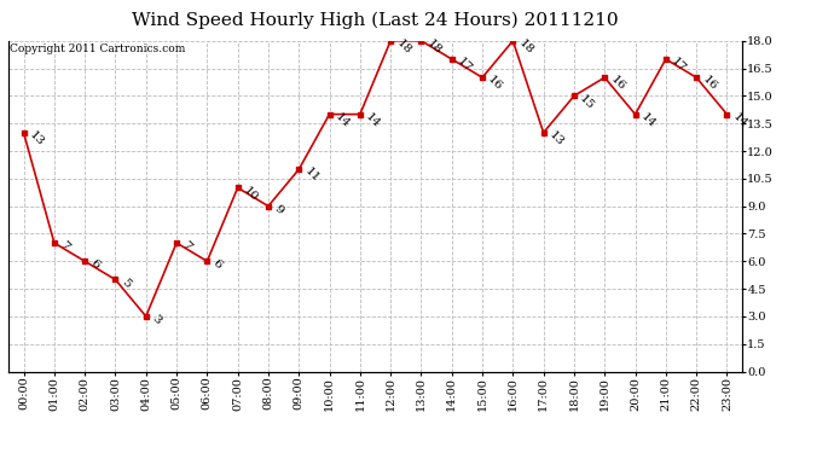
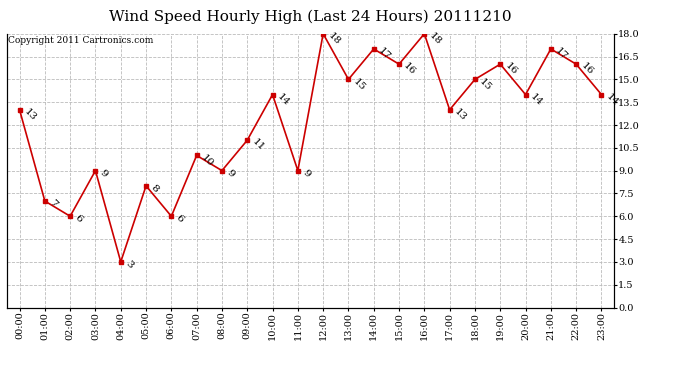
03:00: 5 -> 9
05:00: 7 -> 8
11:00: 14 -> 9
13:00: 18 -> 15
